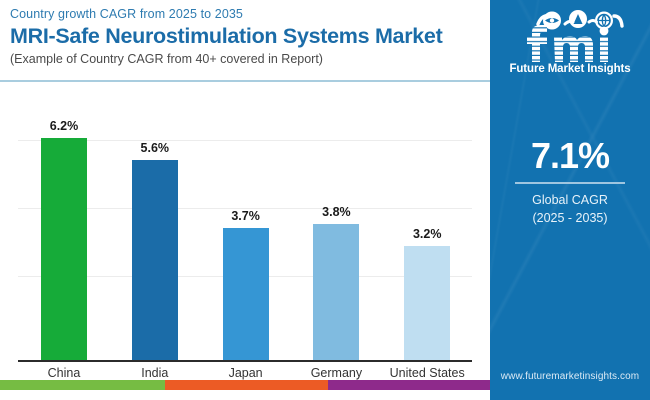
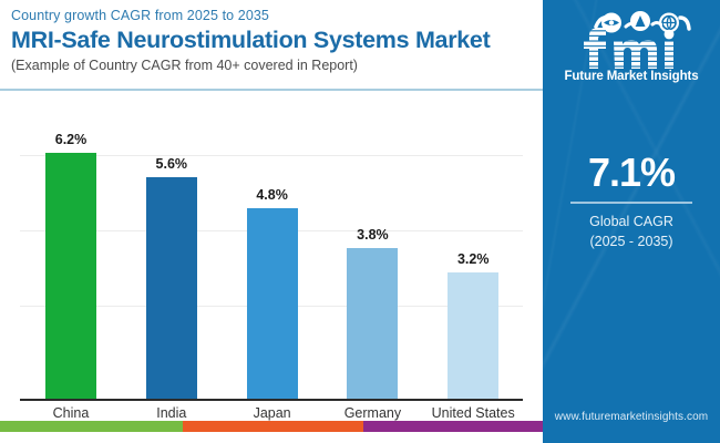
Japan: 3.7% -> 4.8%
